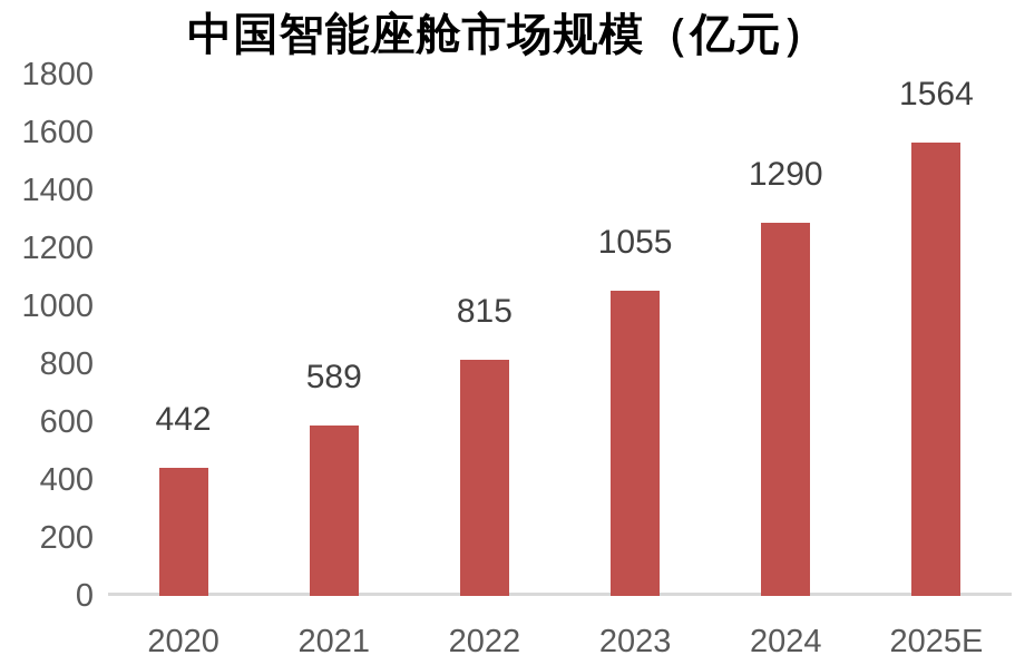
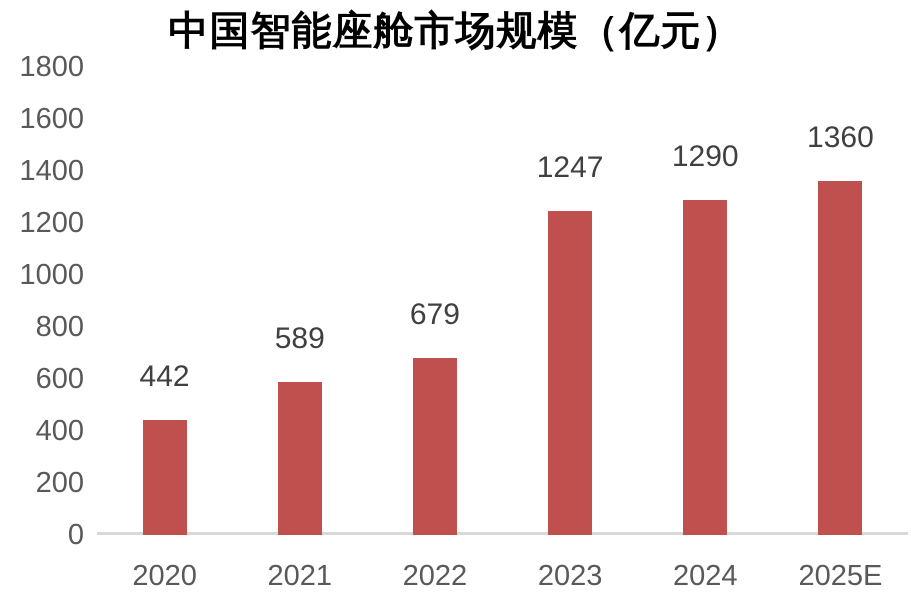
2022: 815 -> 679
2023: 1055 -> 1247
2025E: 1564 -> 1360
